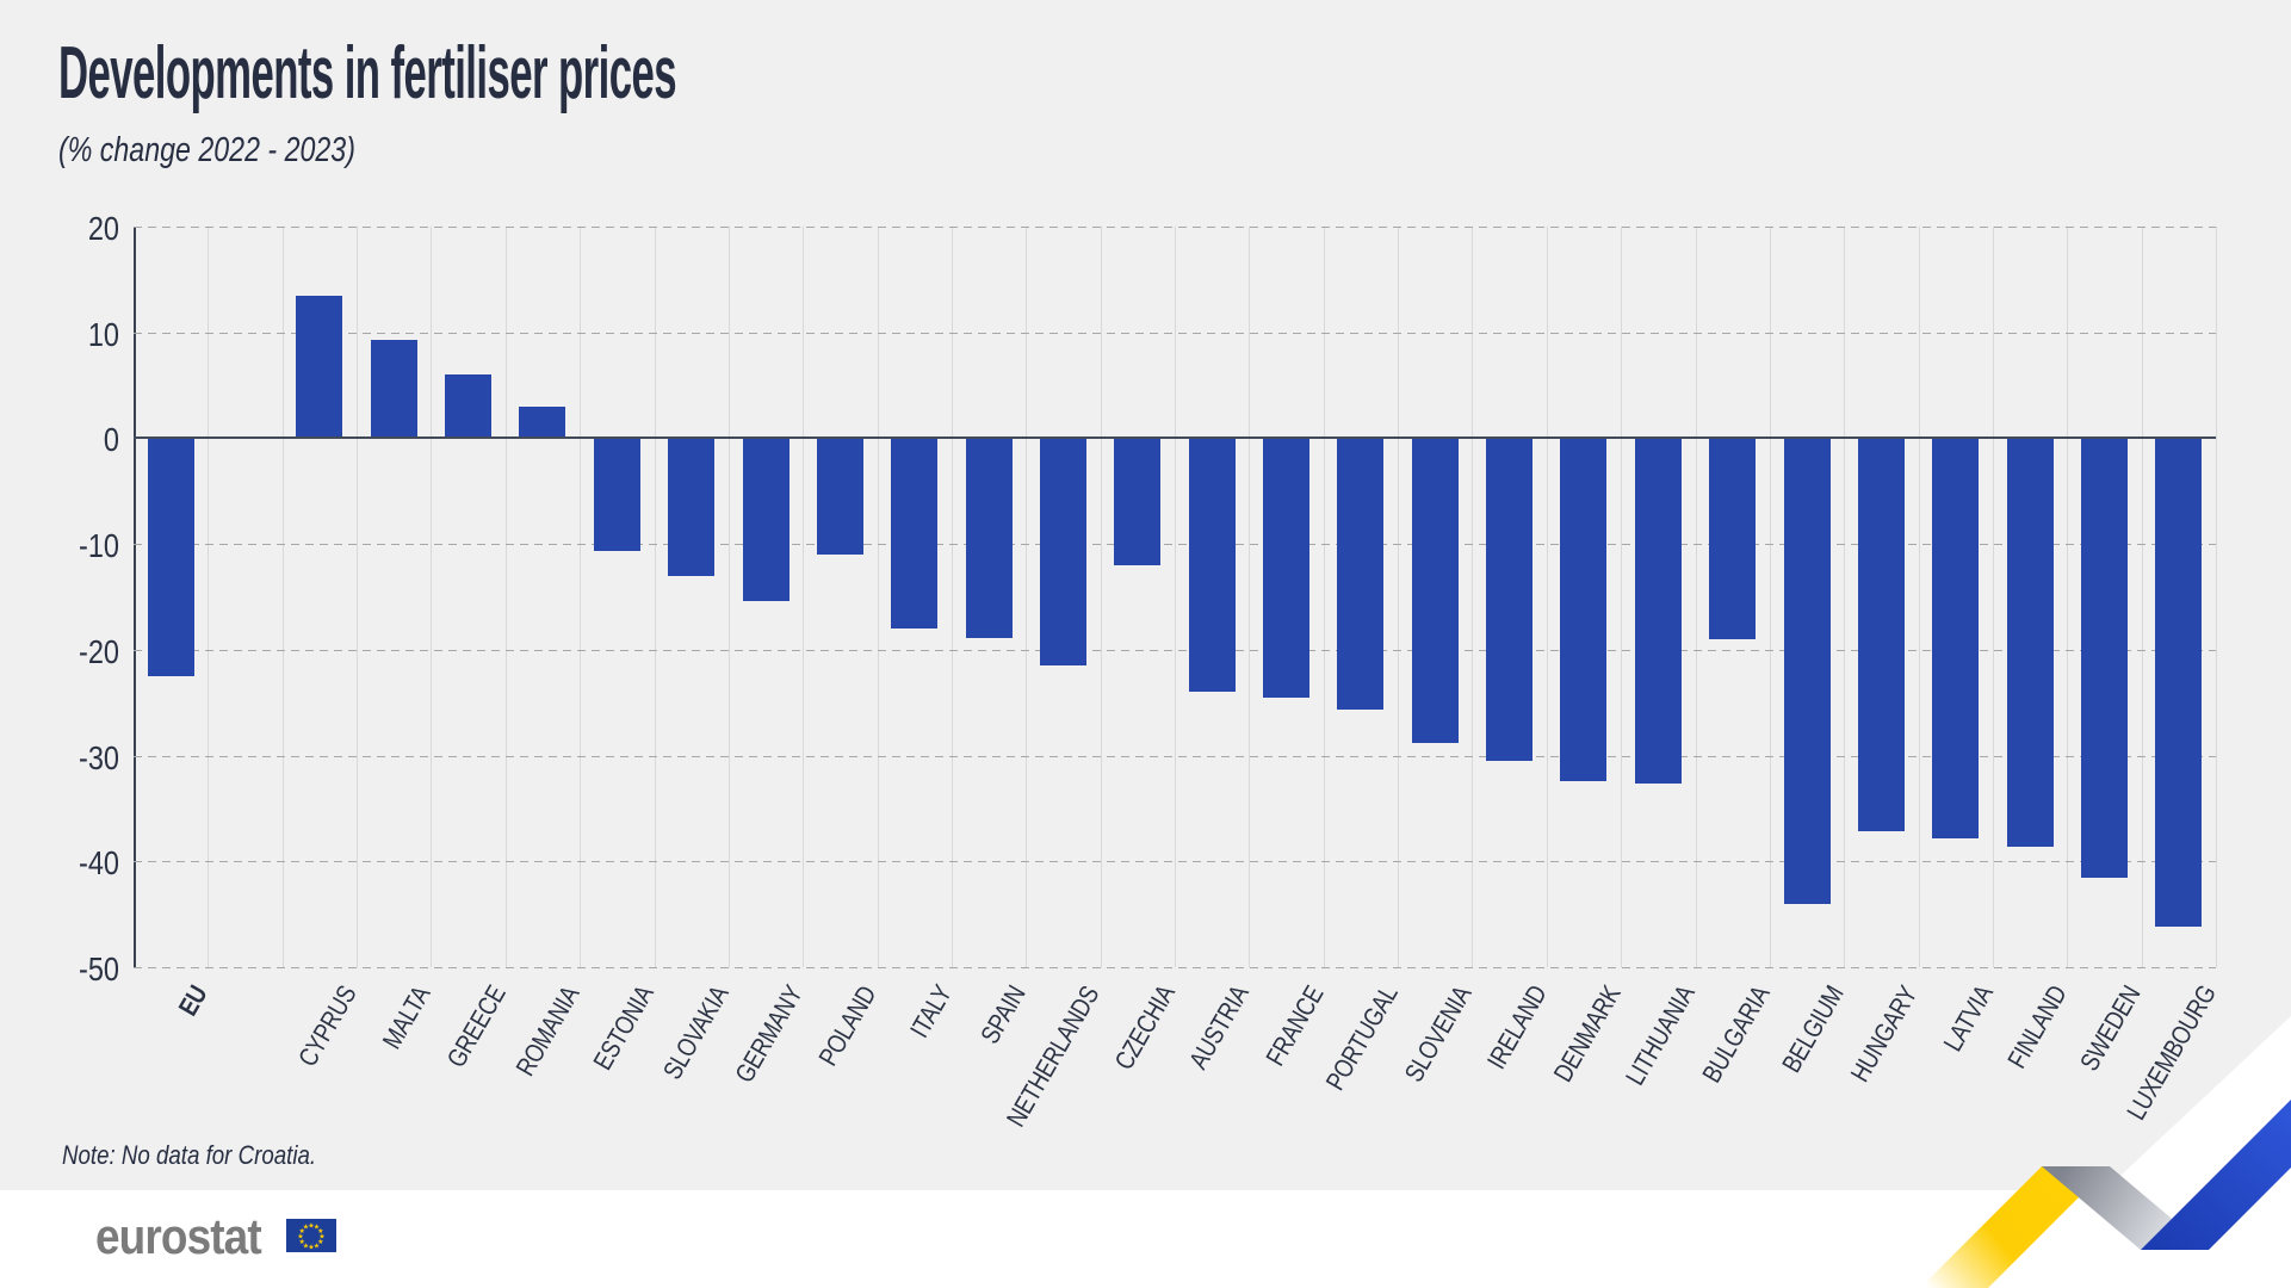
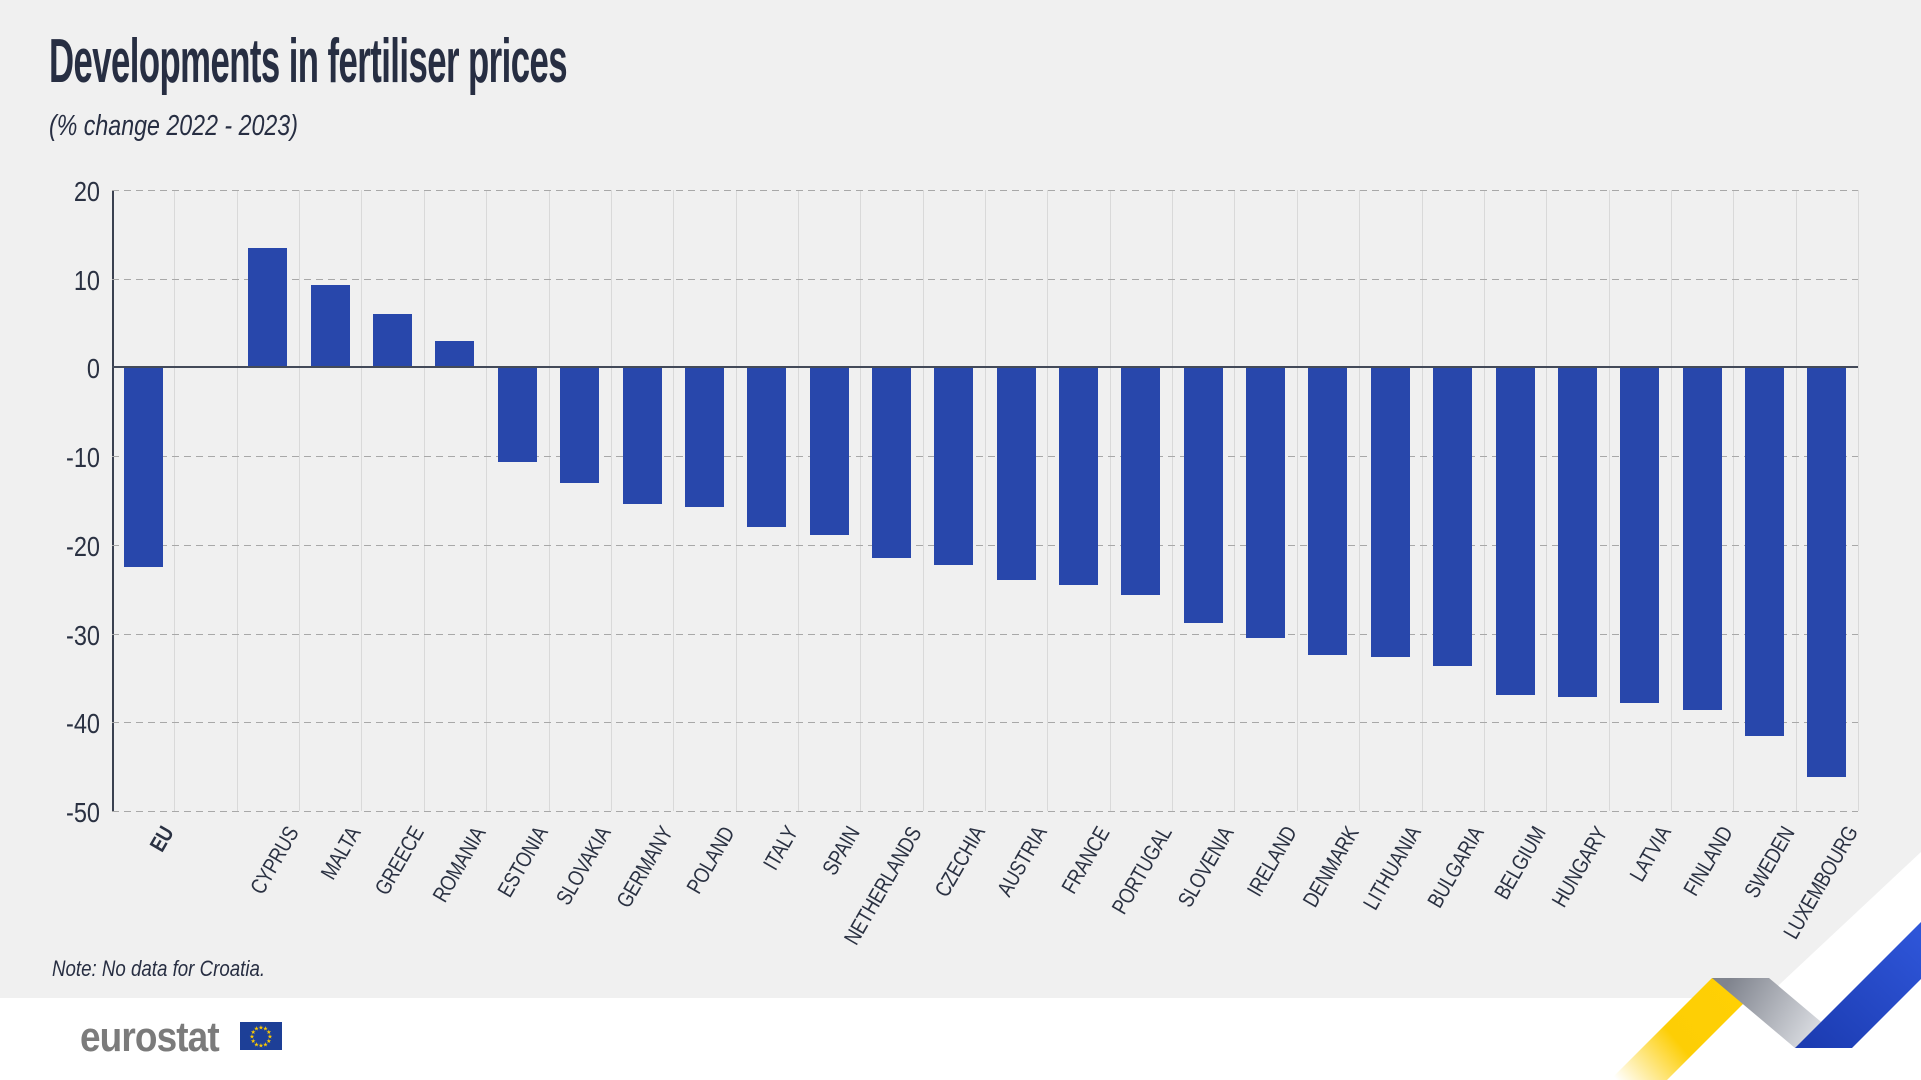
POLAND: -11 -> -16
CZECHIA: -12 -> -22
BULGARIA: -19 -> -34
BELGIUM: -44 -> -37
